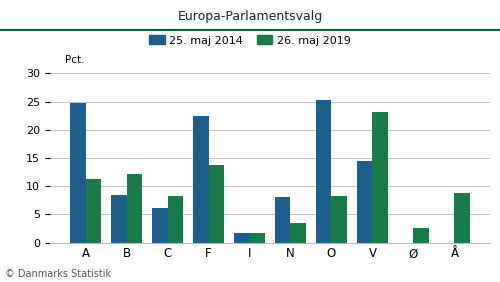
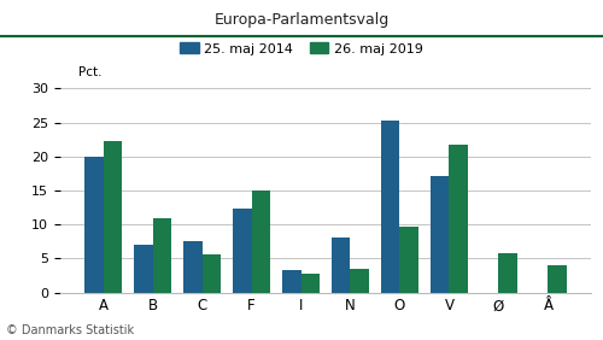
25. maj 2014/A: 24.8 -> 20.0
26. maj 2019/A: 11.2 -> 22.2
25. maj 2014/B: 8.4 -> 7.0
26. maj 2019/B: 12.2 -> 10.9
25. maj 2014/C: 6.2 -> 7.5
26. maj 2019/C: 8.2 -> 5.5
25. maj 2014/F: 22.4 -> 12.3
26. maj 2019/F: 13.8 -> 14.9
25. maj 2014/I: 1.6 -> 3.3
26. maj 2019/I: 1.6 -> 2.7
26. maj 2019/O: 8.2 -> 9.7
25. maj 2014/V: 14.4 -> 17.2
26. maj 2019/V: 23.2 -> 21.8
26. maj 2019/Ø: 2.6 -> 5.8
26. maj 2019/Å: 8.8 -> 4.0
